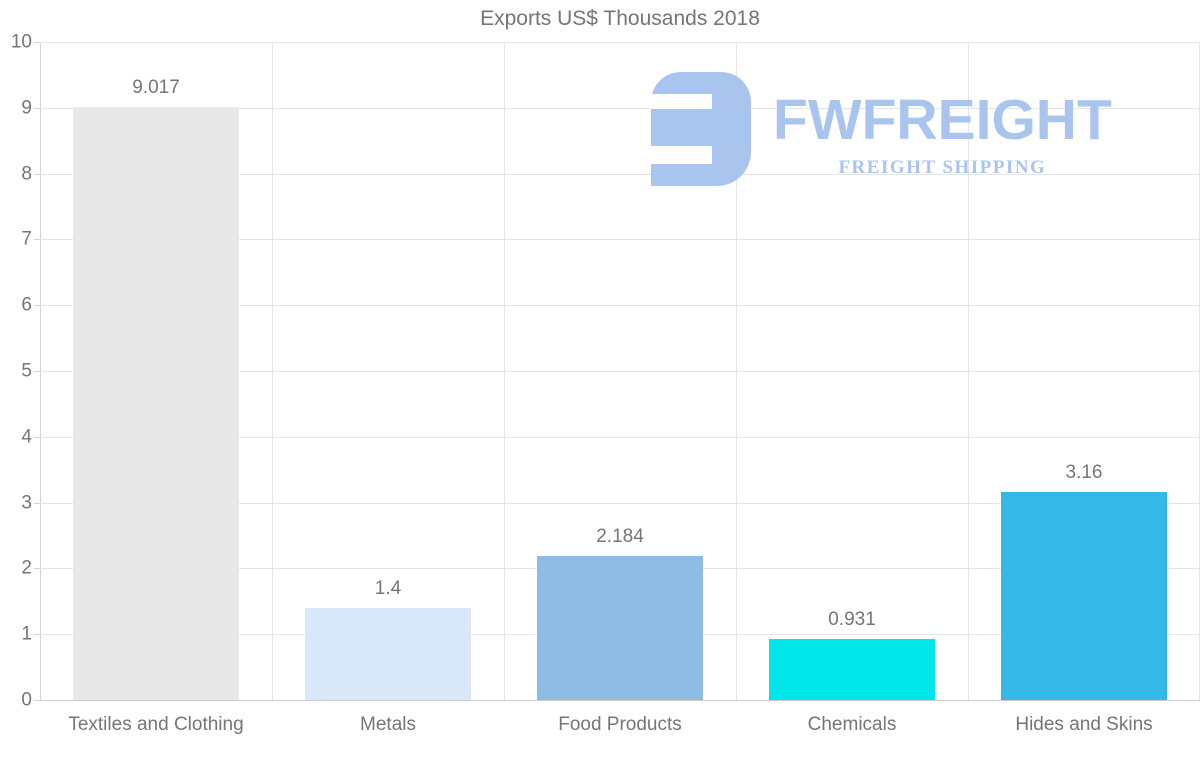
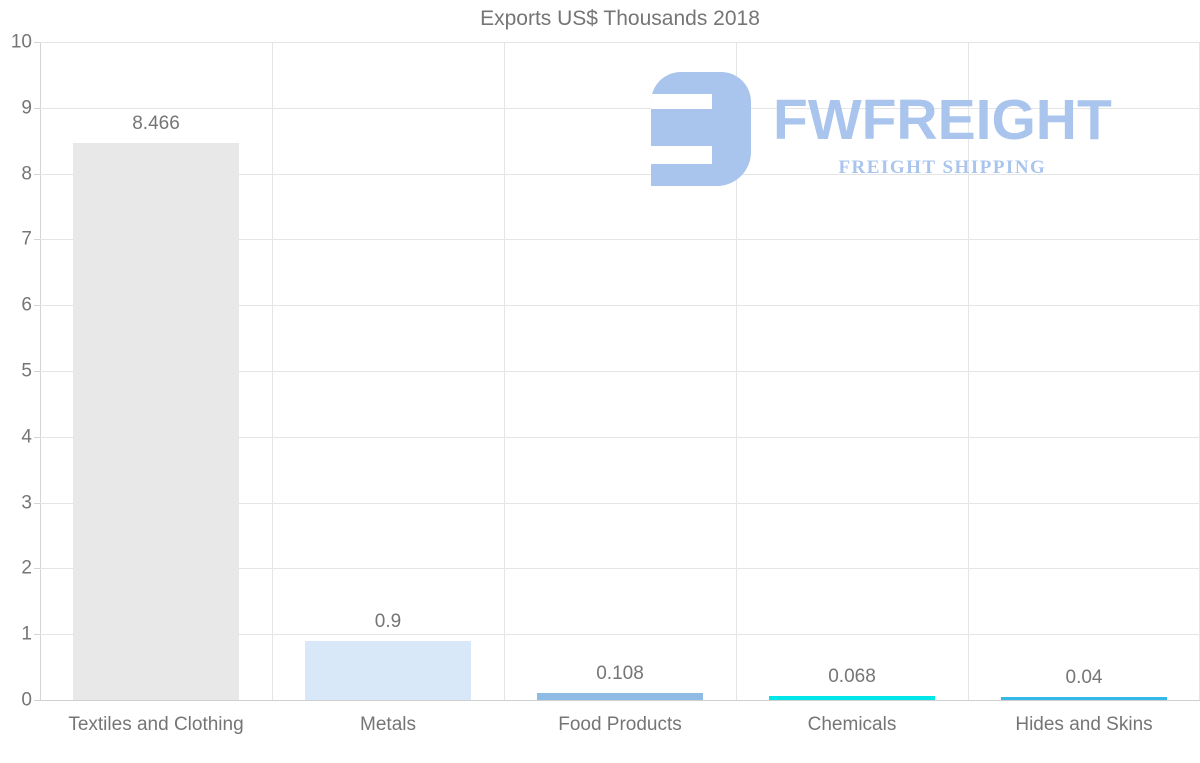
Textiles and Clothing: 9.017 -> 8.466
Metals: 1.4 -> 0.9
Food Products: 2.184 -> 0.108
Chemicals: 0.931 -> 0.068
Hides and Skins: 3.16 -> 0.04
